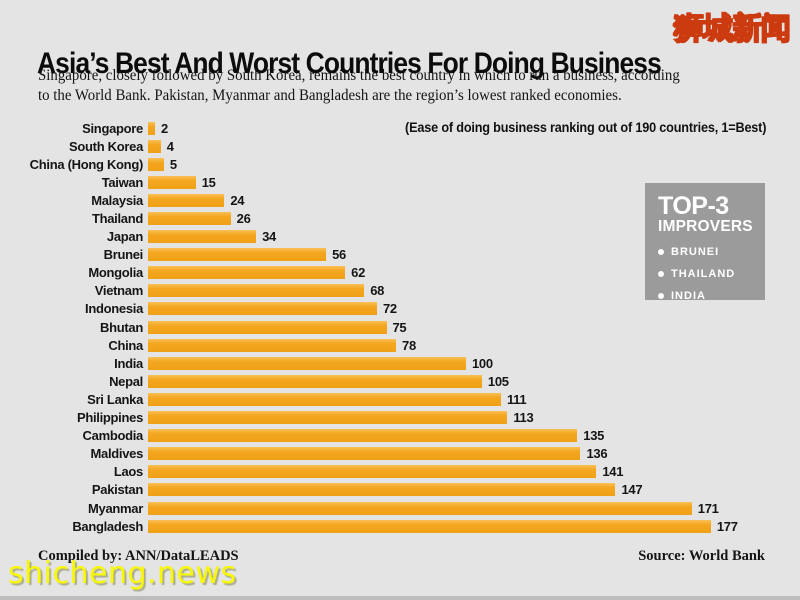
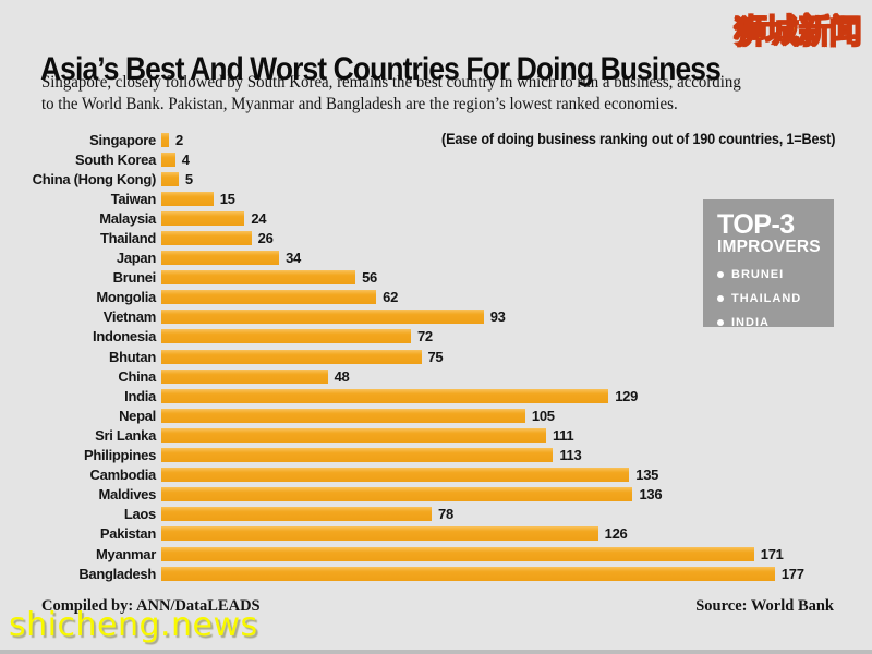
Vietnam: 68 -> 93
China: 78 -> 48
India: 100 -> 129
Laos: 141 -> 78
Pakistan: 147 -> 126
